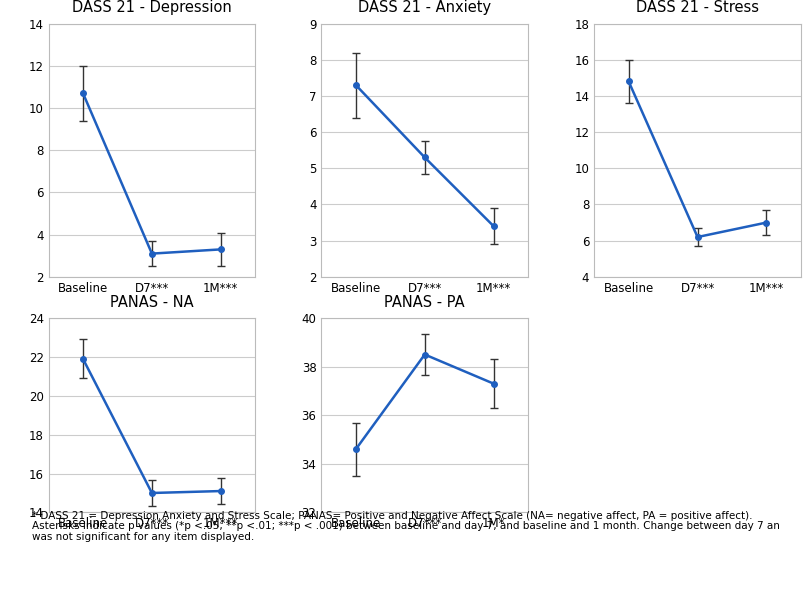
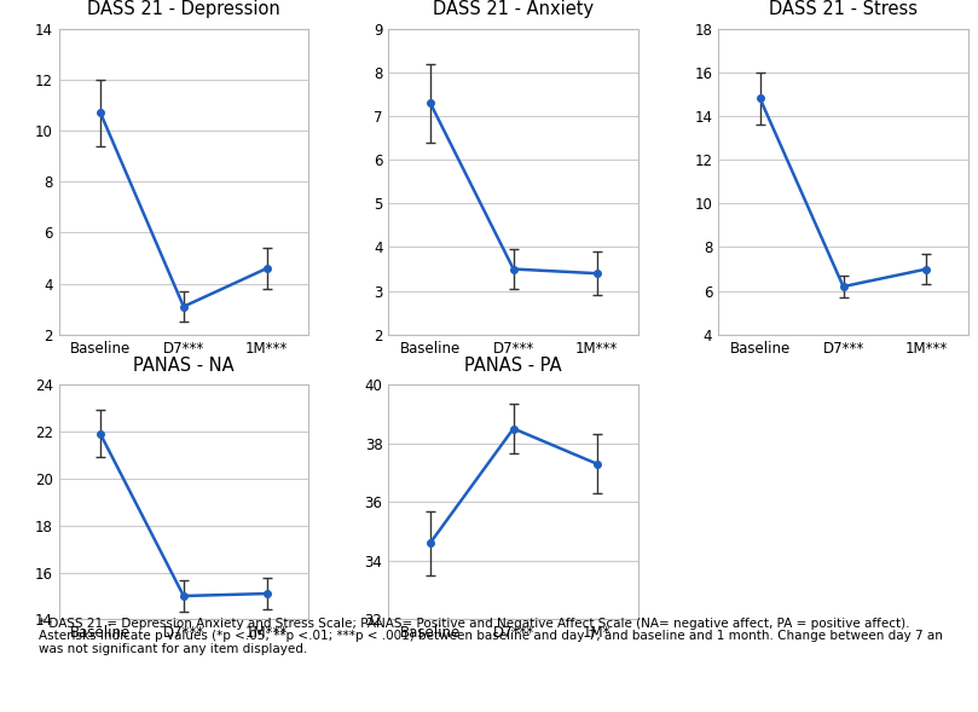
DASS 21 - Depression/1M***: 3.3 -> 4.6
DASS 21 - Anxiety/D7***: 5.3 -> 3.5
